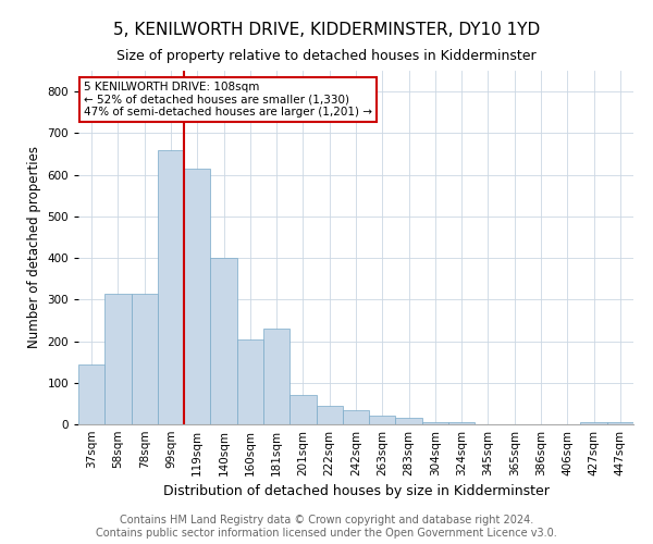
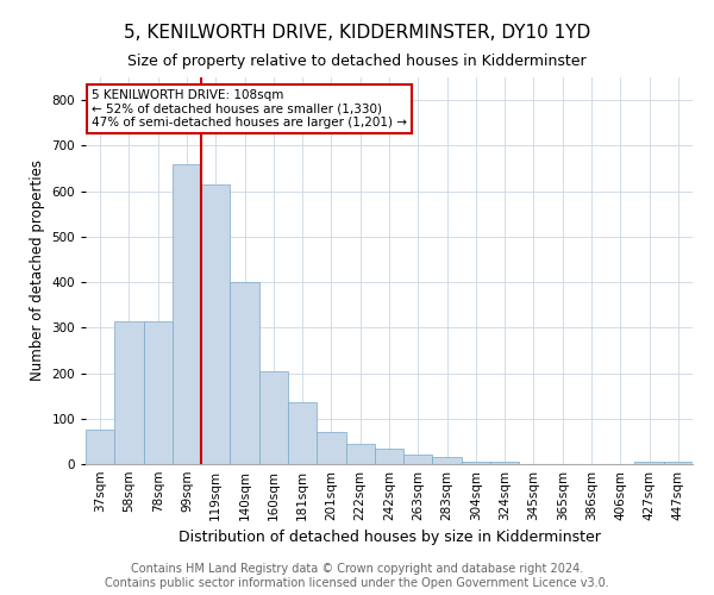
37sqm: 145 -> 75
181sqm: 230 -> 135
